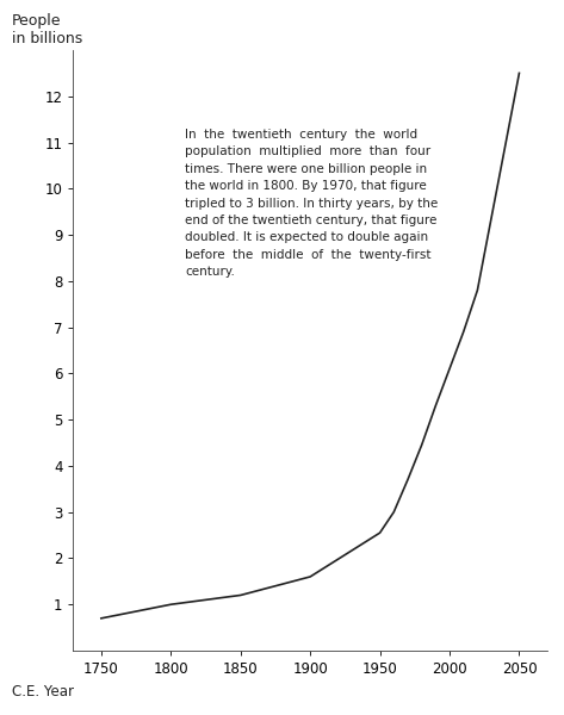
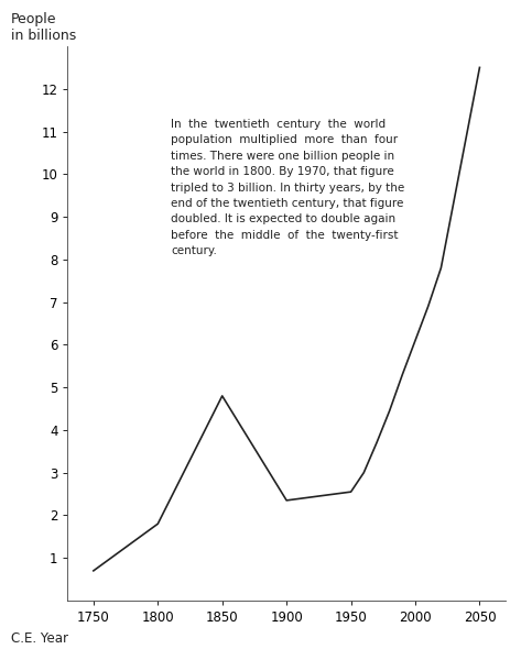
1800: 1.00 -> 1.80
1850: 1.20 -> 4.80
1900: 1.60 -> 2.35
